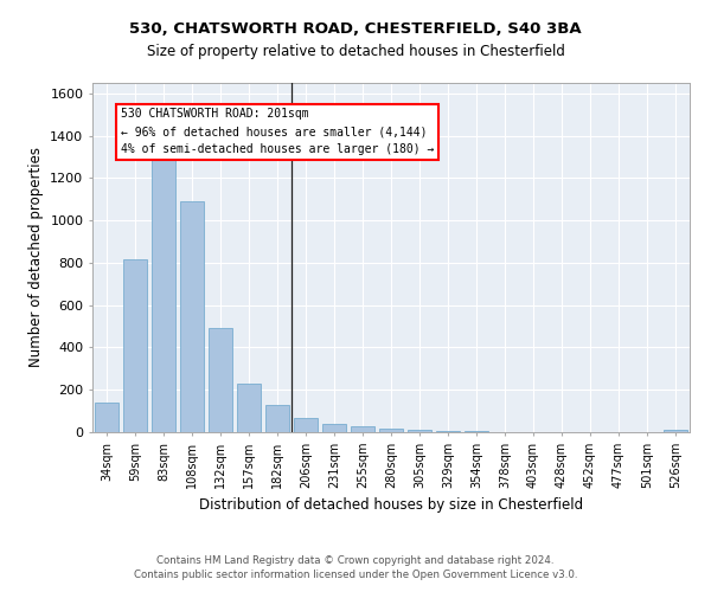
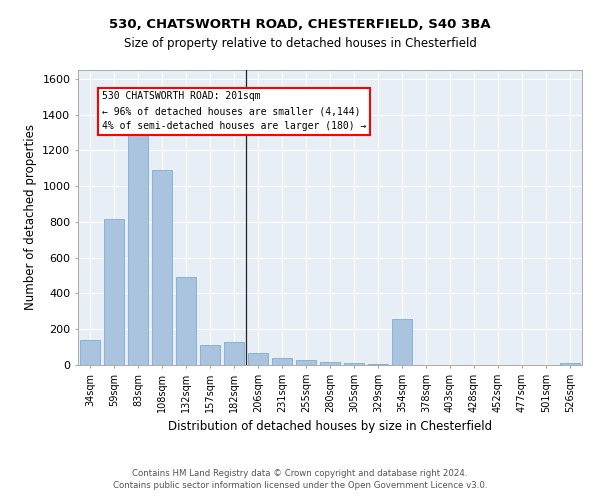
157sqm: 230 -> 110
354sqm: 0 -> 260
